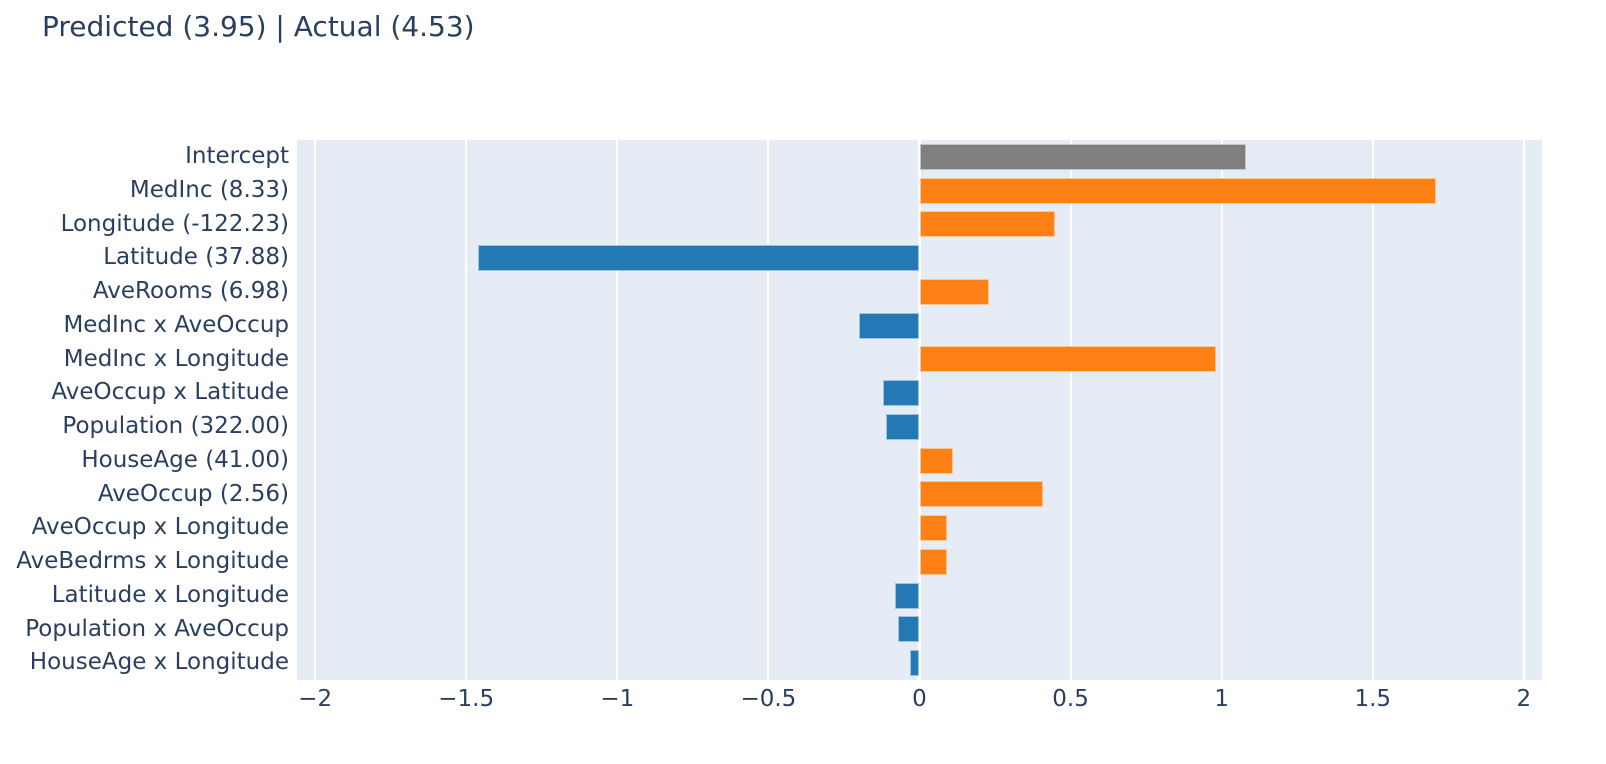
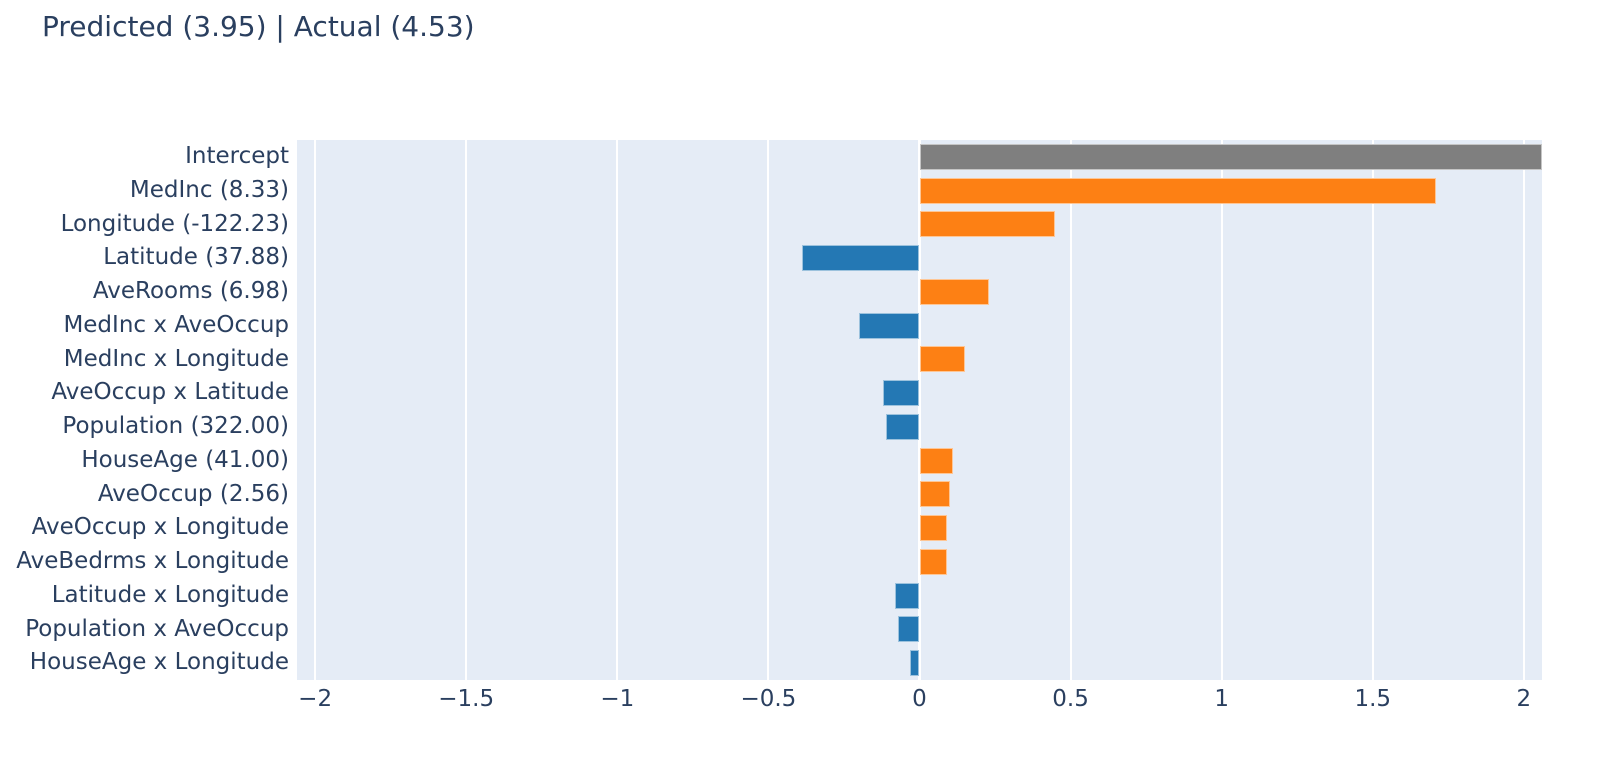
Intercept: 1.08 -> 2.06
Latitude (37.88): -1.46 -> -0.39
MedInc x Longitude: 0.98 -> 0.15
AveOccup (2.56): 0.41 -> 0.10
